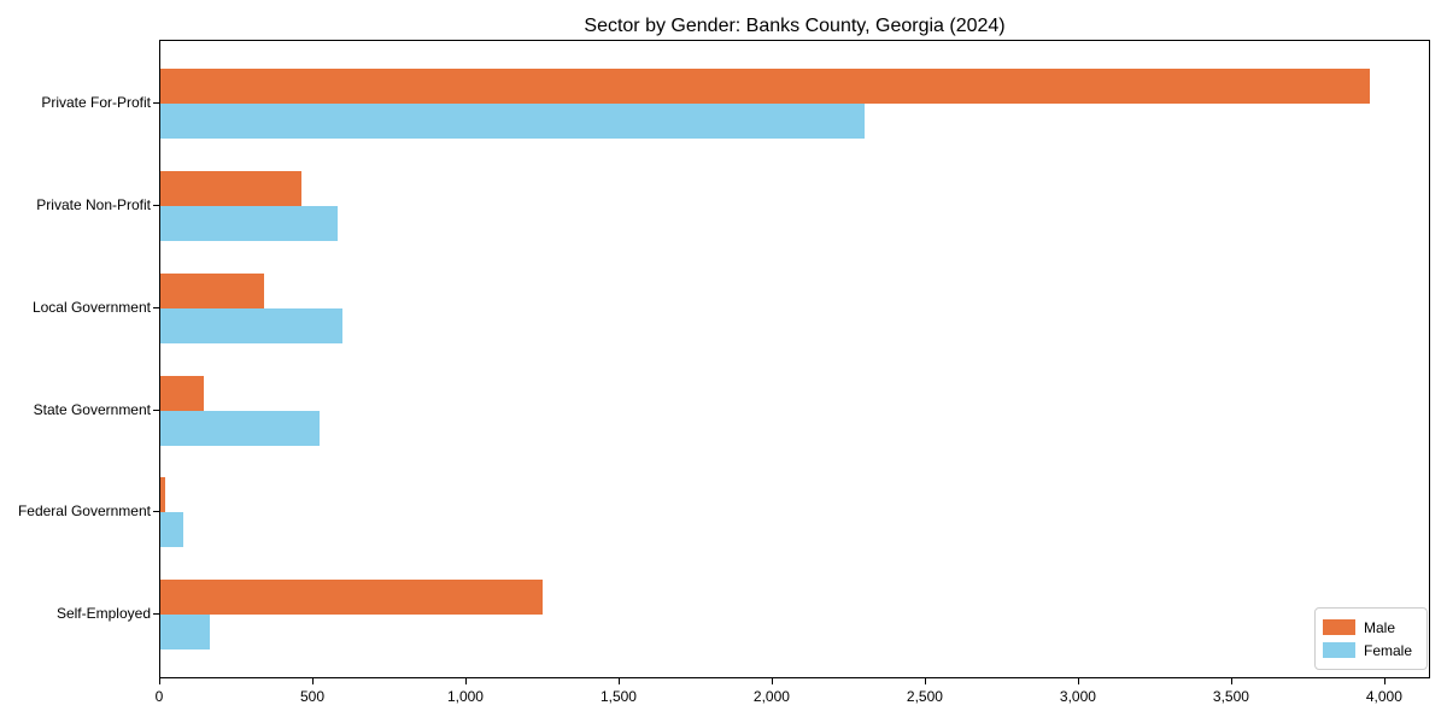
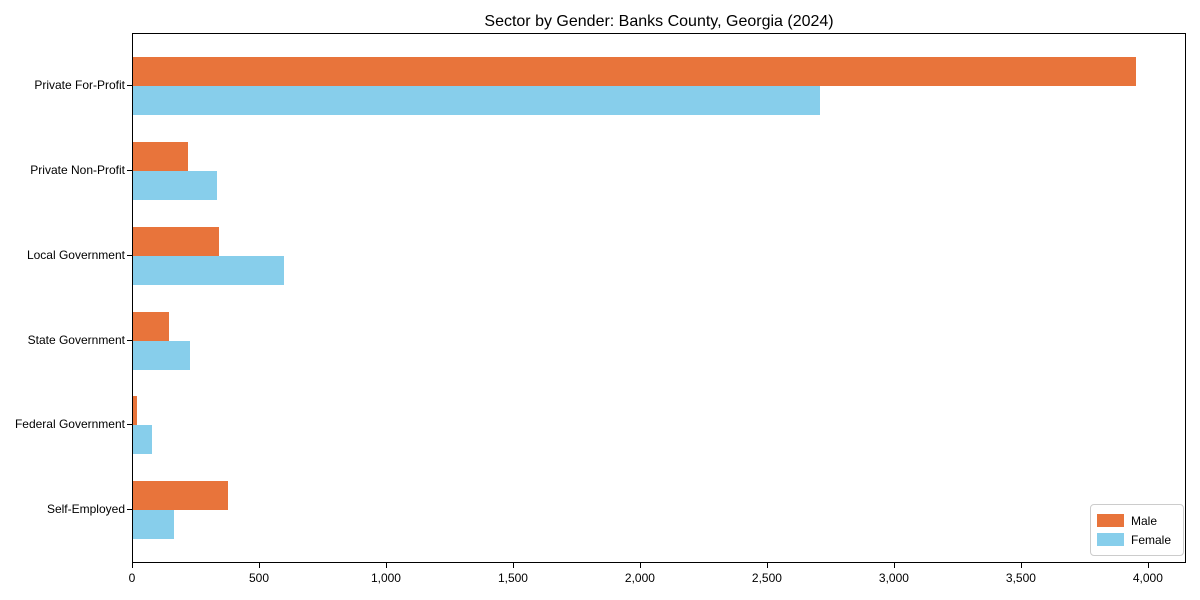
Female/Private For-Profit: 2300 -> 2700
Male/Private Non-Profit: 460 -> 220
Female/Private Non-Profit: 580 -> 330
Female/State Government: 520 -> 220
Male/Self-Employed: 1250 -> 380
